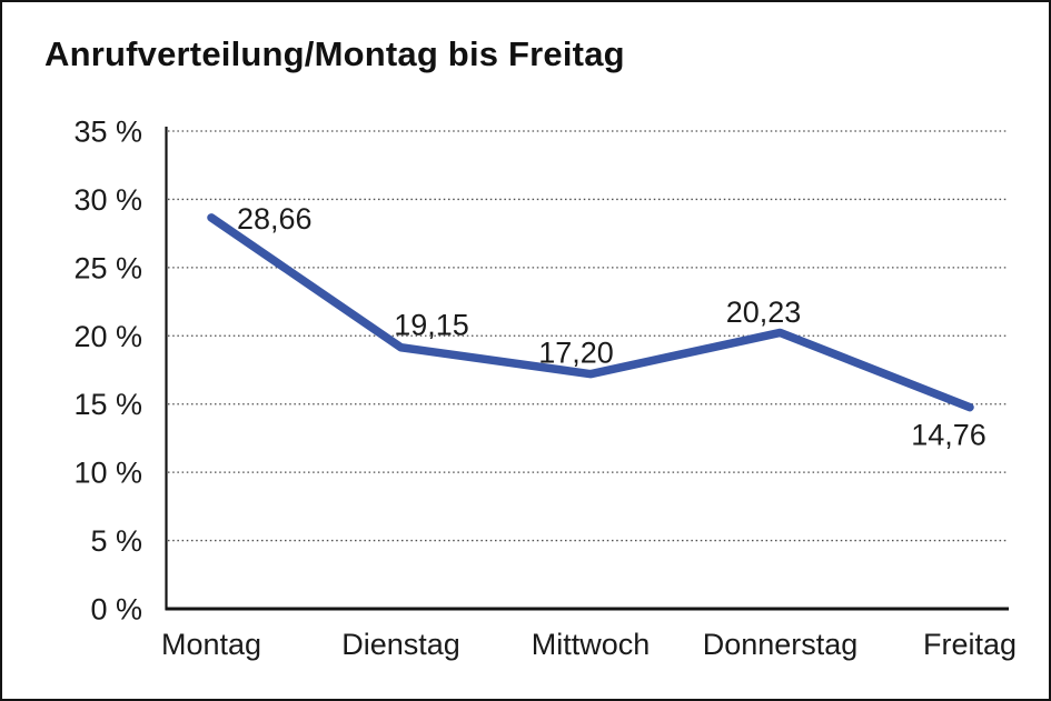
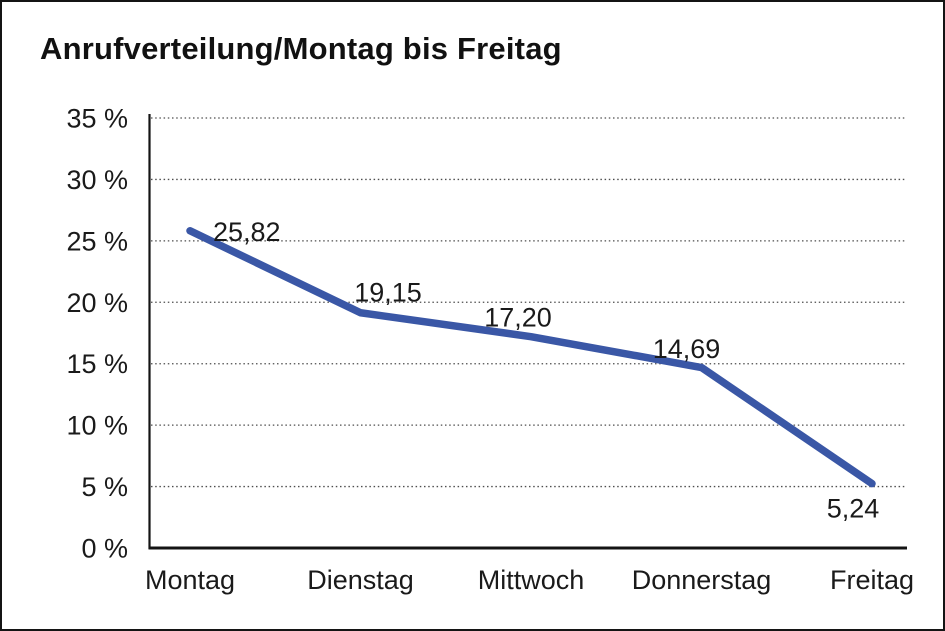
Montag: 28,66 -> 25,82
Donnerstag: 20,23 -> 14,69
Freitag: 14,76 -> 5,24
